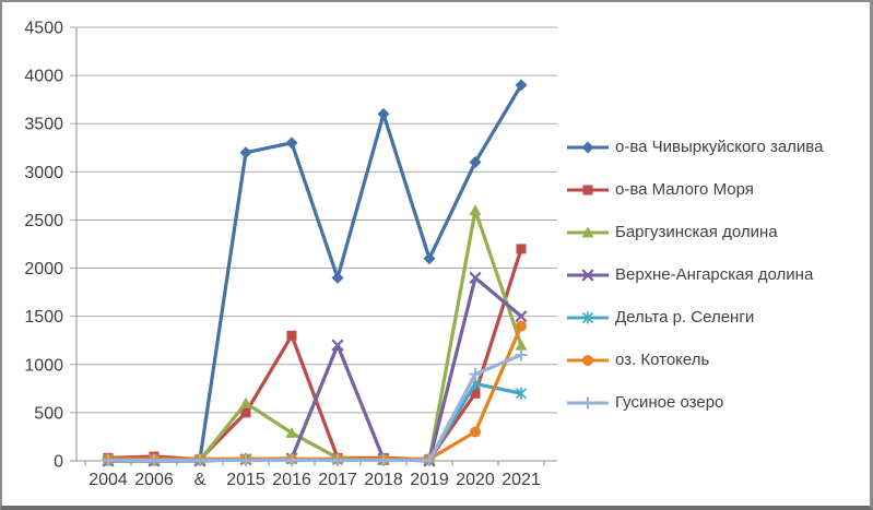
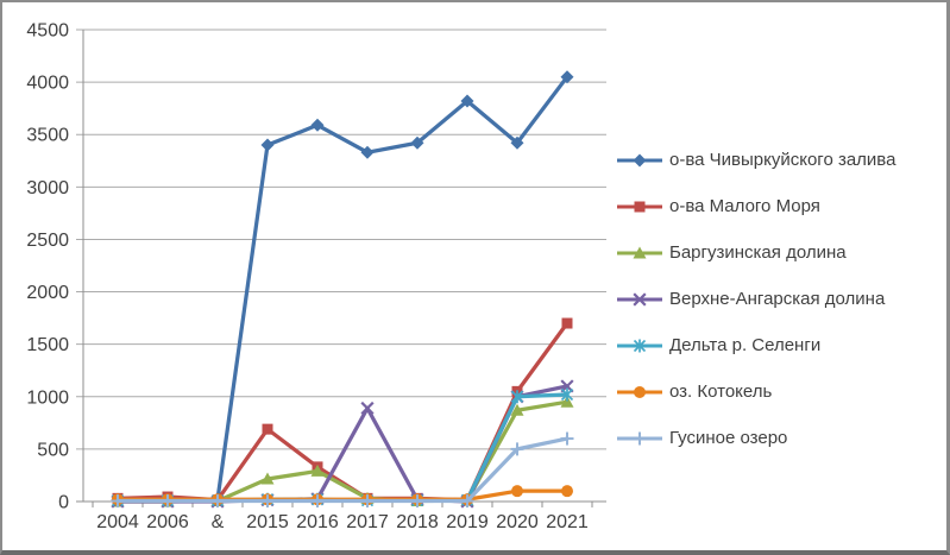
о-ва Чивыркуйского залива/2015: 3200 -> 3400
о-ва Малого Моря/2015: 500 -> 700
Баргузинская долина/2015: 600 -> 200
о-ва Чивыркуйского залива/2016: 3300 -> 3600
о-ва Малого Моря/2016: 1300 -> 300
о-ва Чивыркуйского залива/2017: 1900 -> 3300
Верхне-Ангарская долина/2017: 1200 -> 900
о-ва Чивыркуйского залива/2018: 3600 -> 3400
о-ва Чивыркуйского залива/2019: 2100 -> 3800
о-ва Чивыркуйского залива/2020: 3100 -> 3400
о-ва Малого Моря/2020: 700 -> 1000
Баргузинская долина/2020: 2600 -> 900
Верхне-Ангарская долина/2020: 1900 -> 1000
Дельта р. Селенги/2020: 800 -> 1000
оз. Котокель/2020: 300 -> 100
Гусиное озеро/2020: 900 -> 500
о-ва Чивыркуйского залива/2021: 3900 -> 4000
о-ва Малого Моря/2021: 2200 -> 1700
Баргузинская долина/2021: 1200 -> 1000
Верхне-Ангарская долина/2021: 1500 -> 1100
Дельта р. Селенги/2021: 700 -> 1000
оз. Котокель/2021: 1400 -> 100
Гусиное озеро/2021: 1100 -> 600
